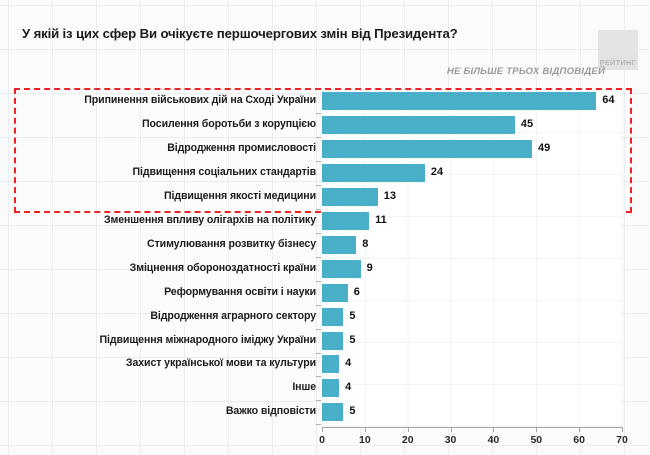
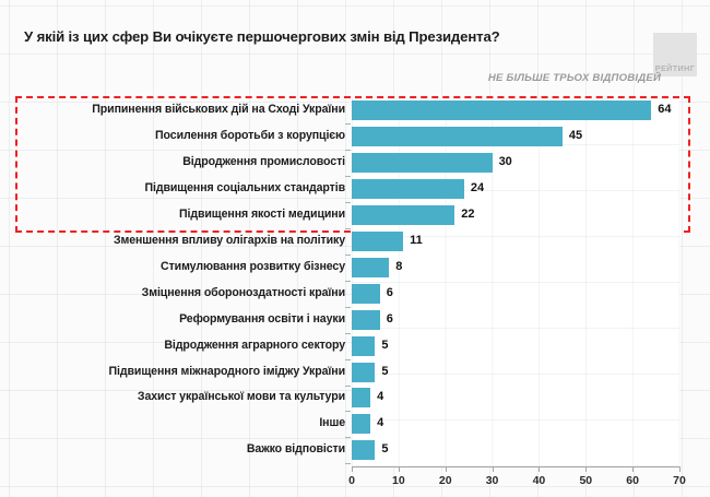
Відродження промисловості: 49 -> 30
Підвищення якості медицини: 13 -> 22
Зміцнення обороноздатності країни: 9 -> 6
